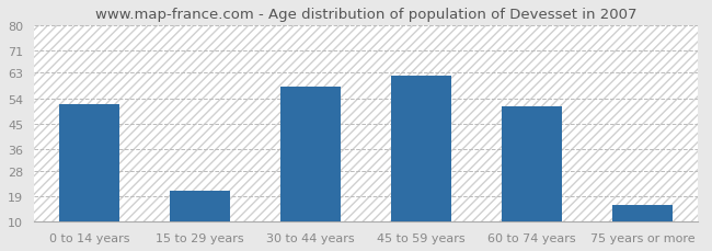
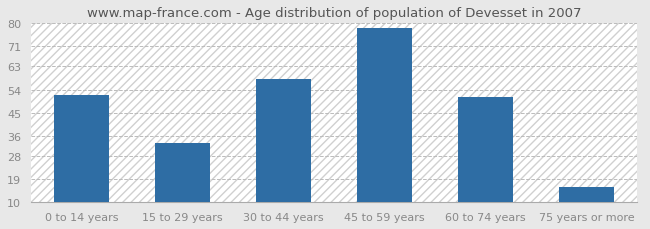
15 to 29 years: 21 -> 33
45 to 59 years: 62 -> 78
